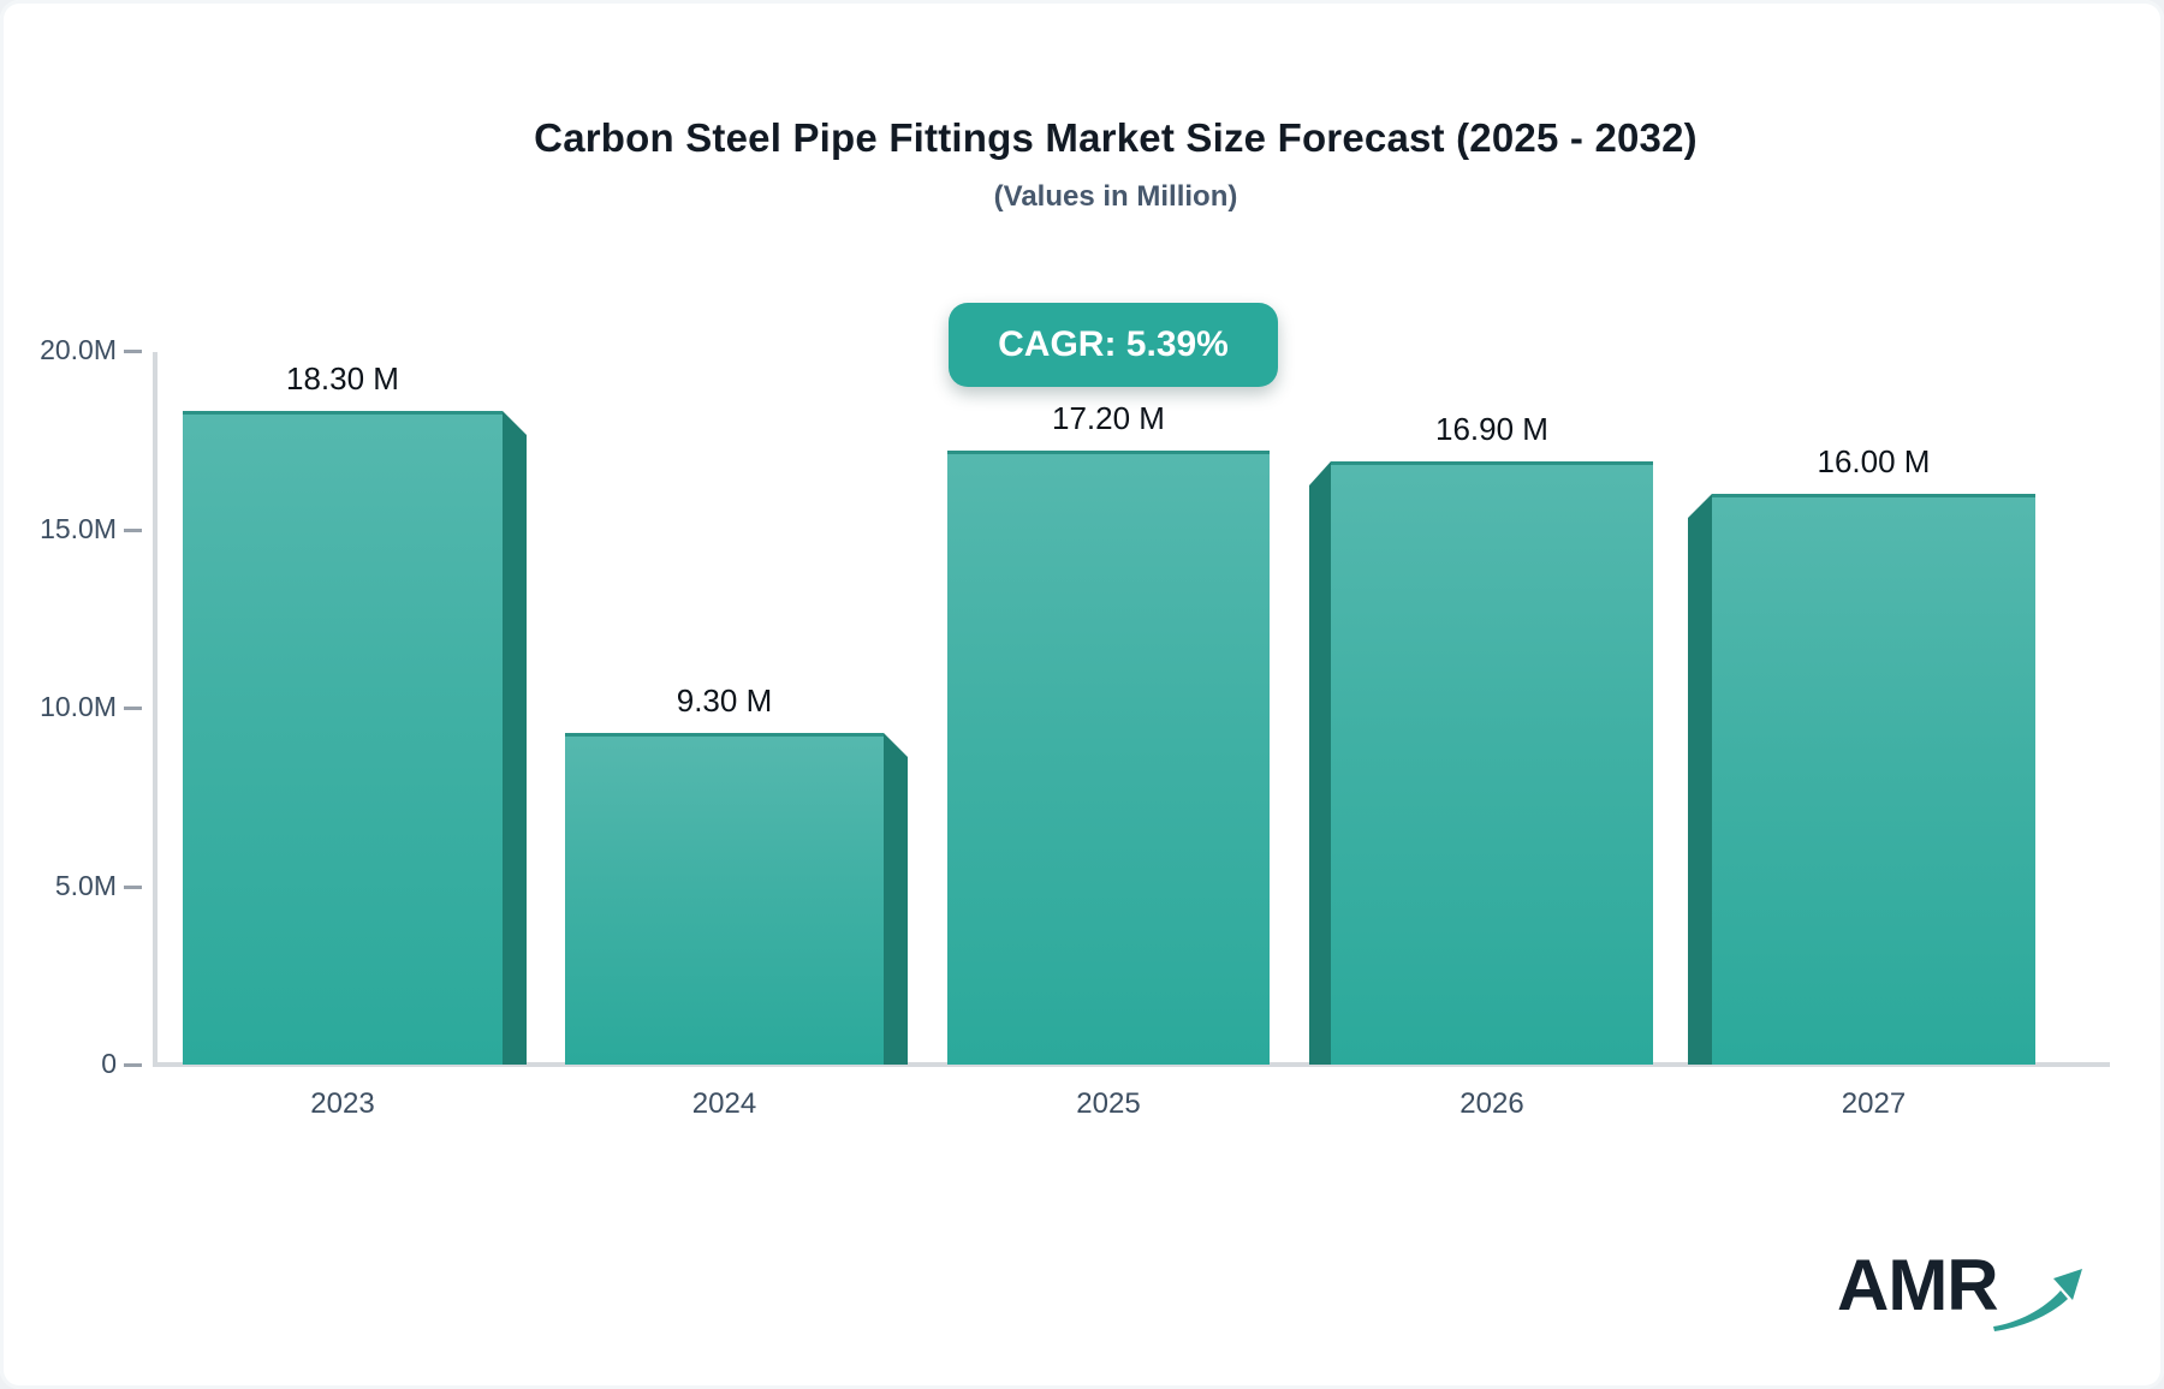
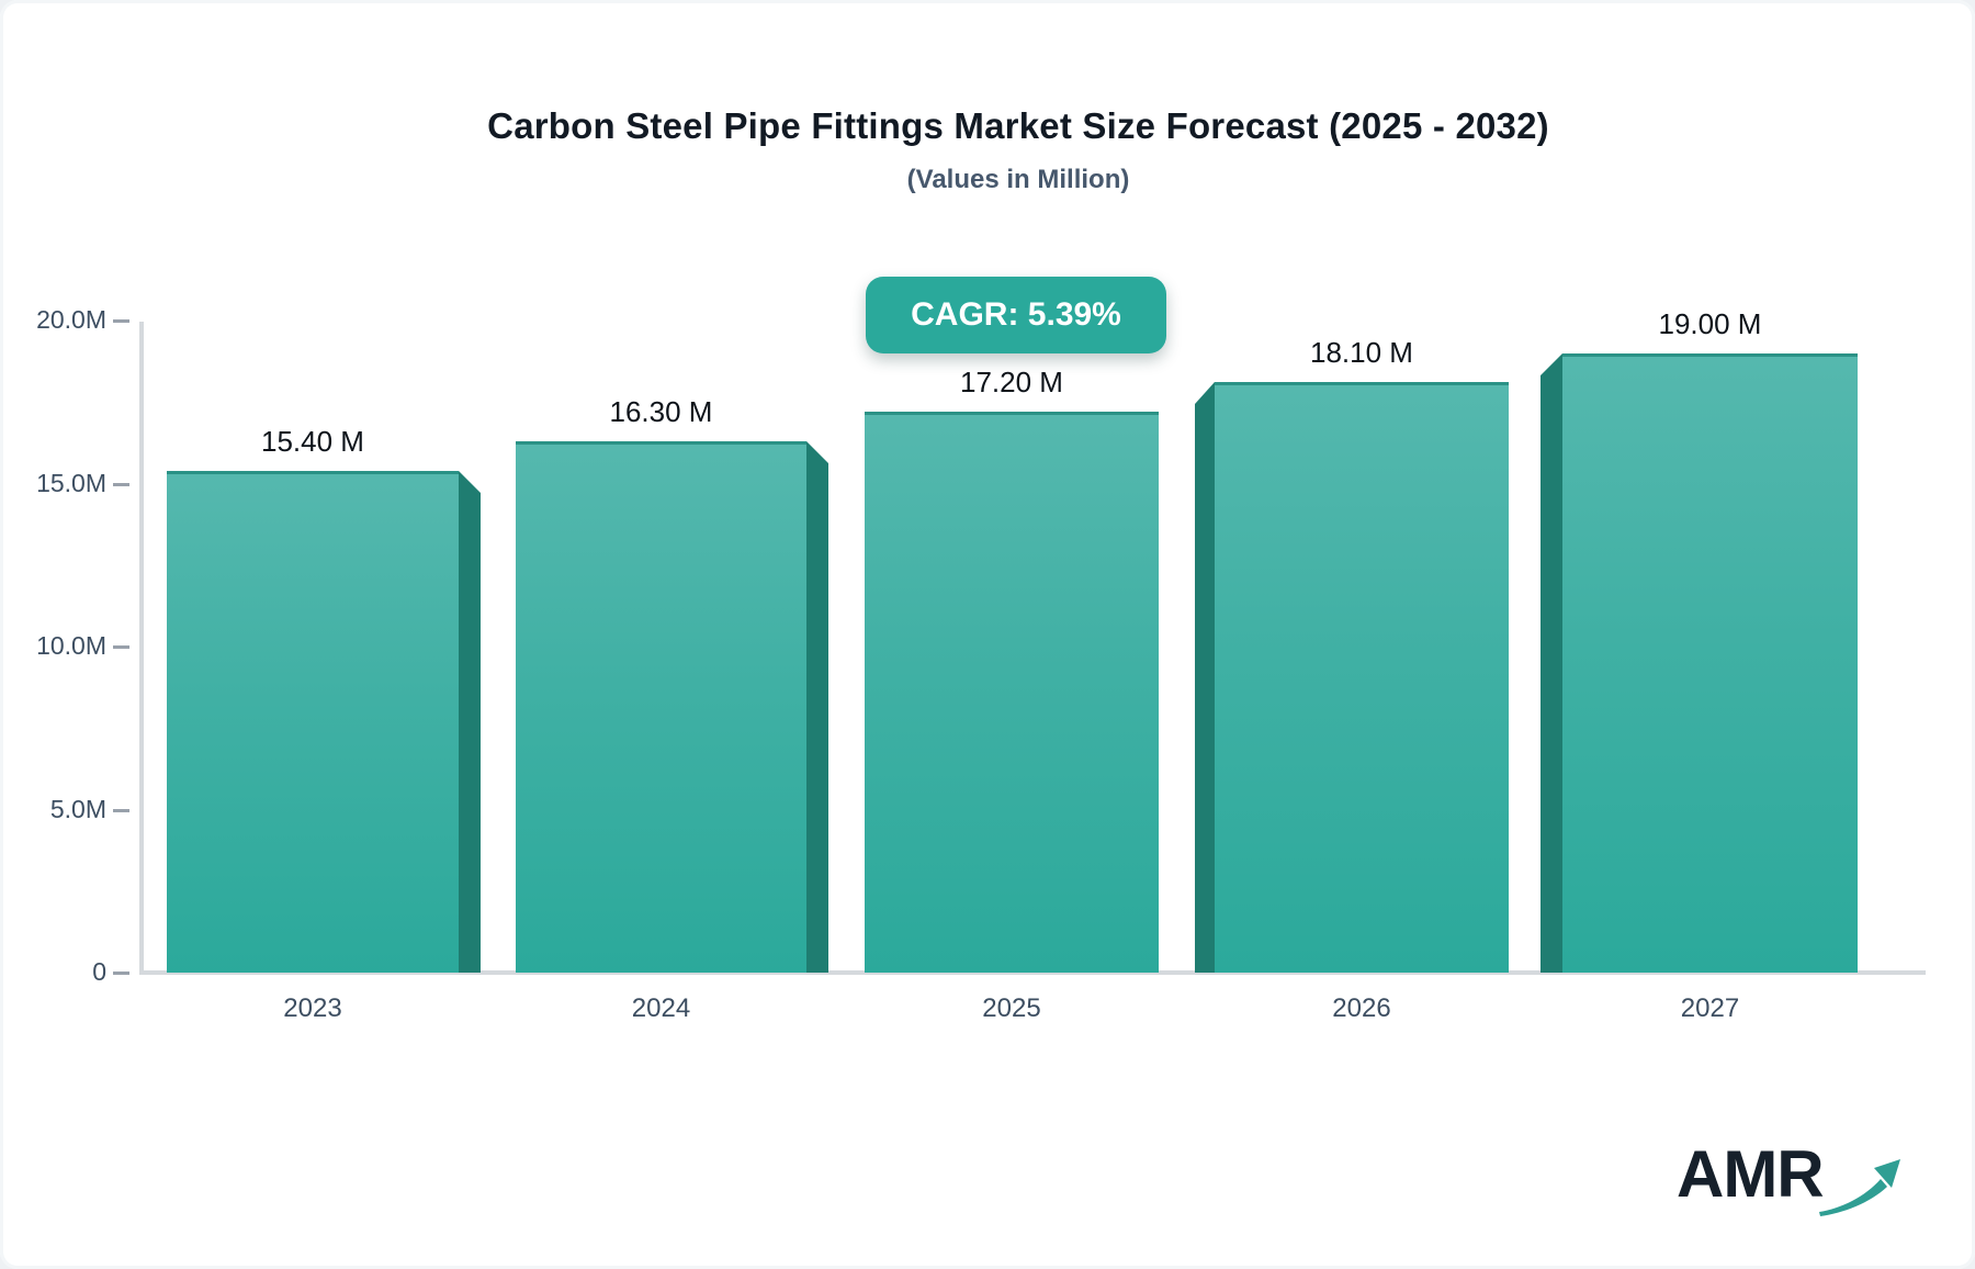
2023: 18.30 -> 15.40
2024: 9.30 -> 16.30
2026: 16.90 -> 18.10
2027: 16.00 -> 19.00
